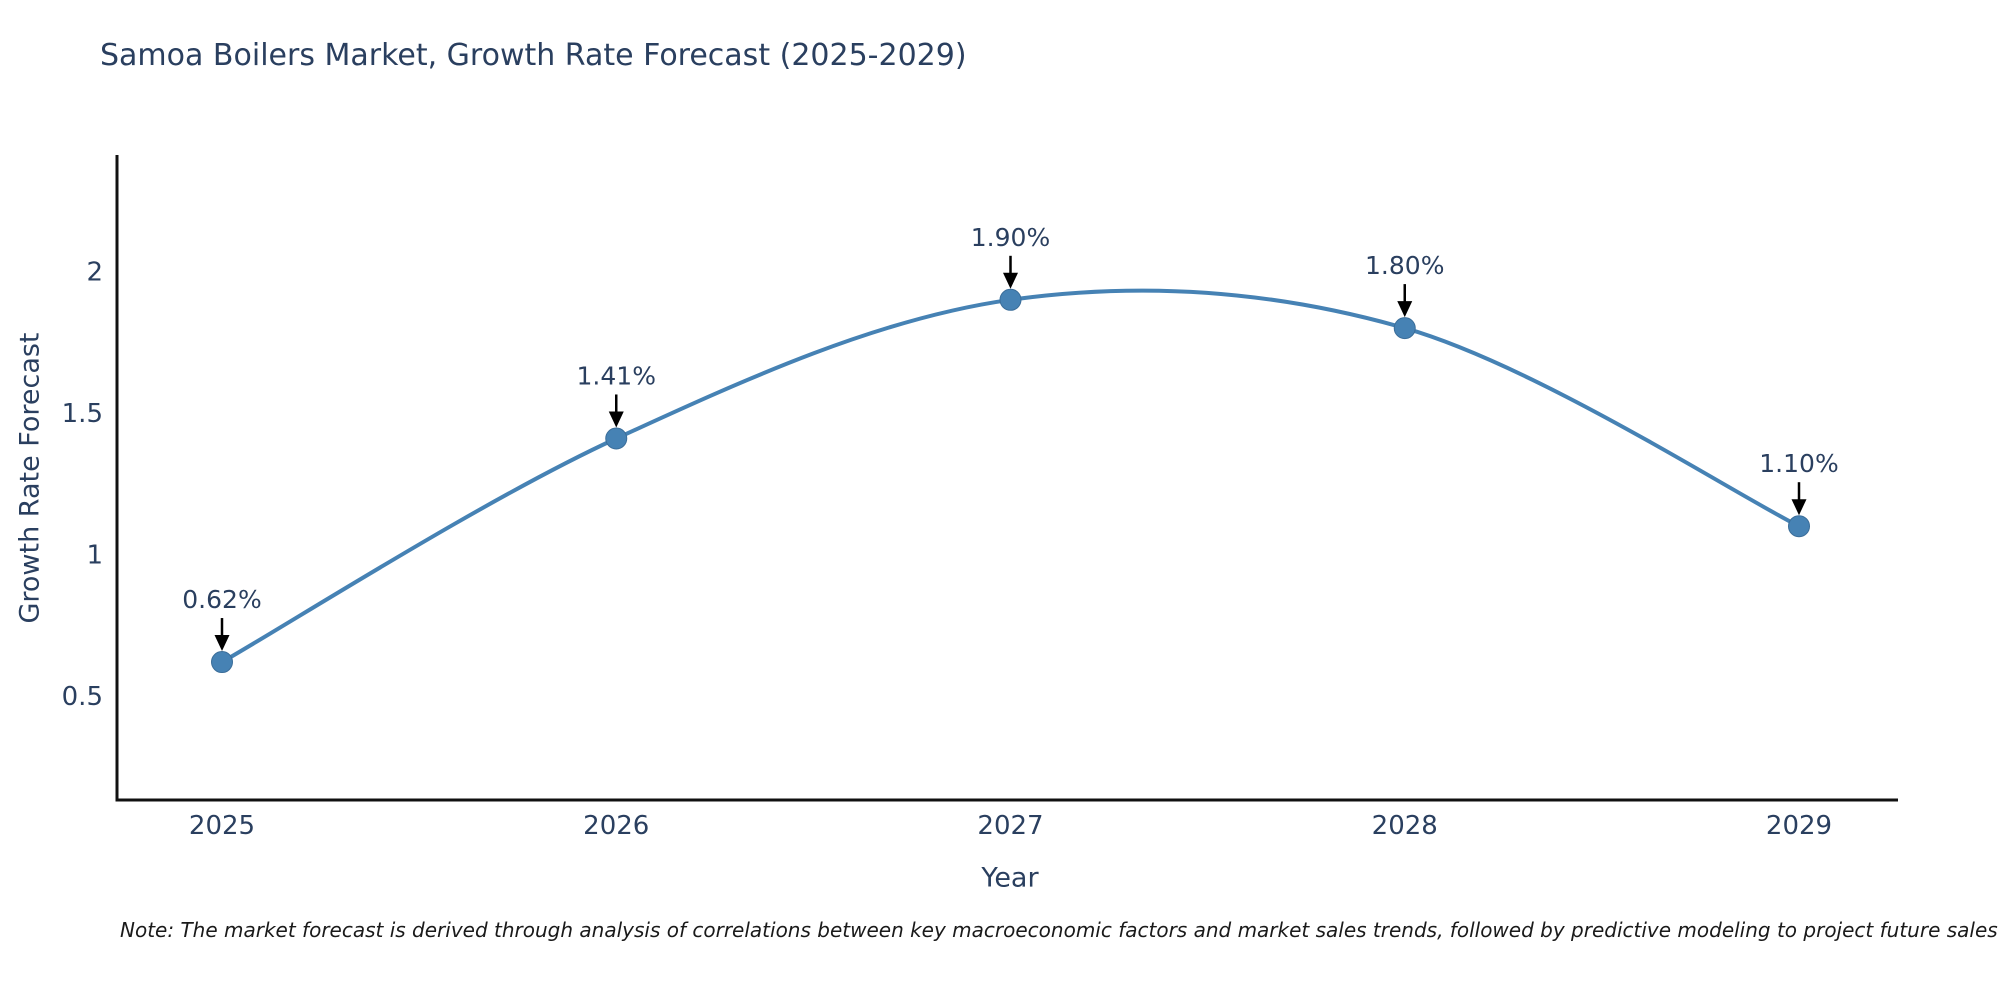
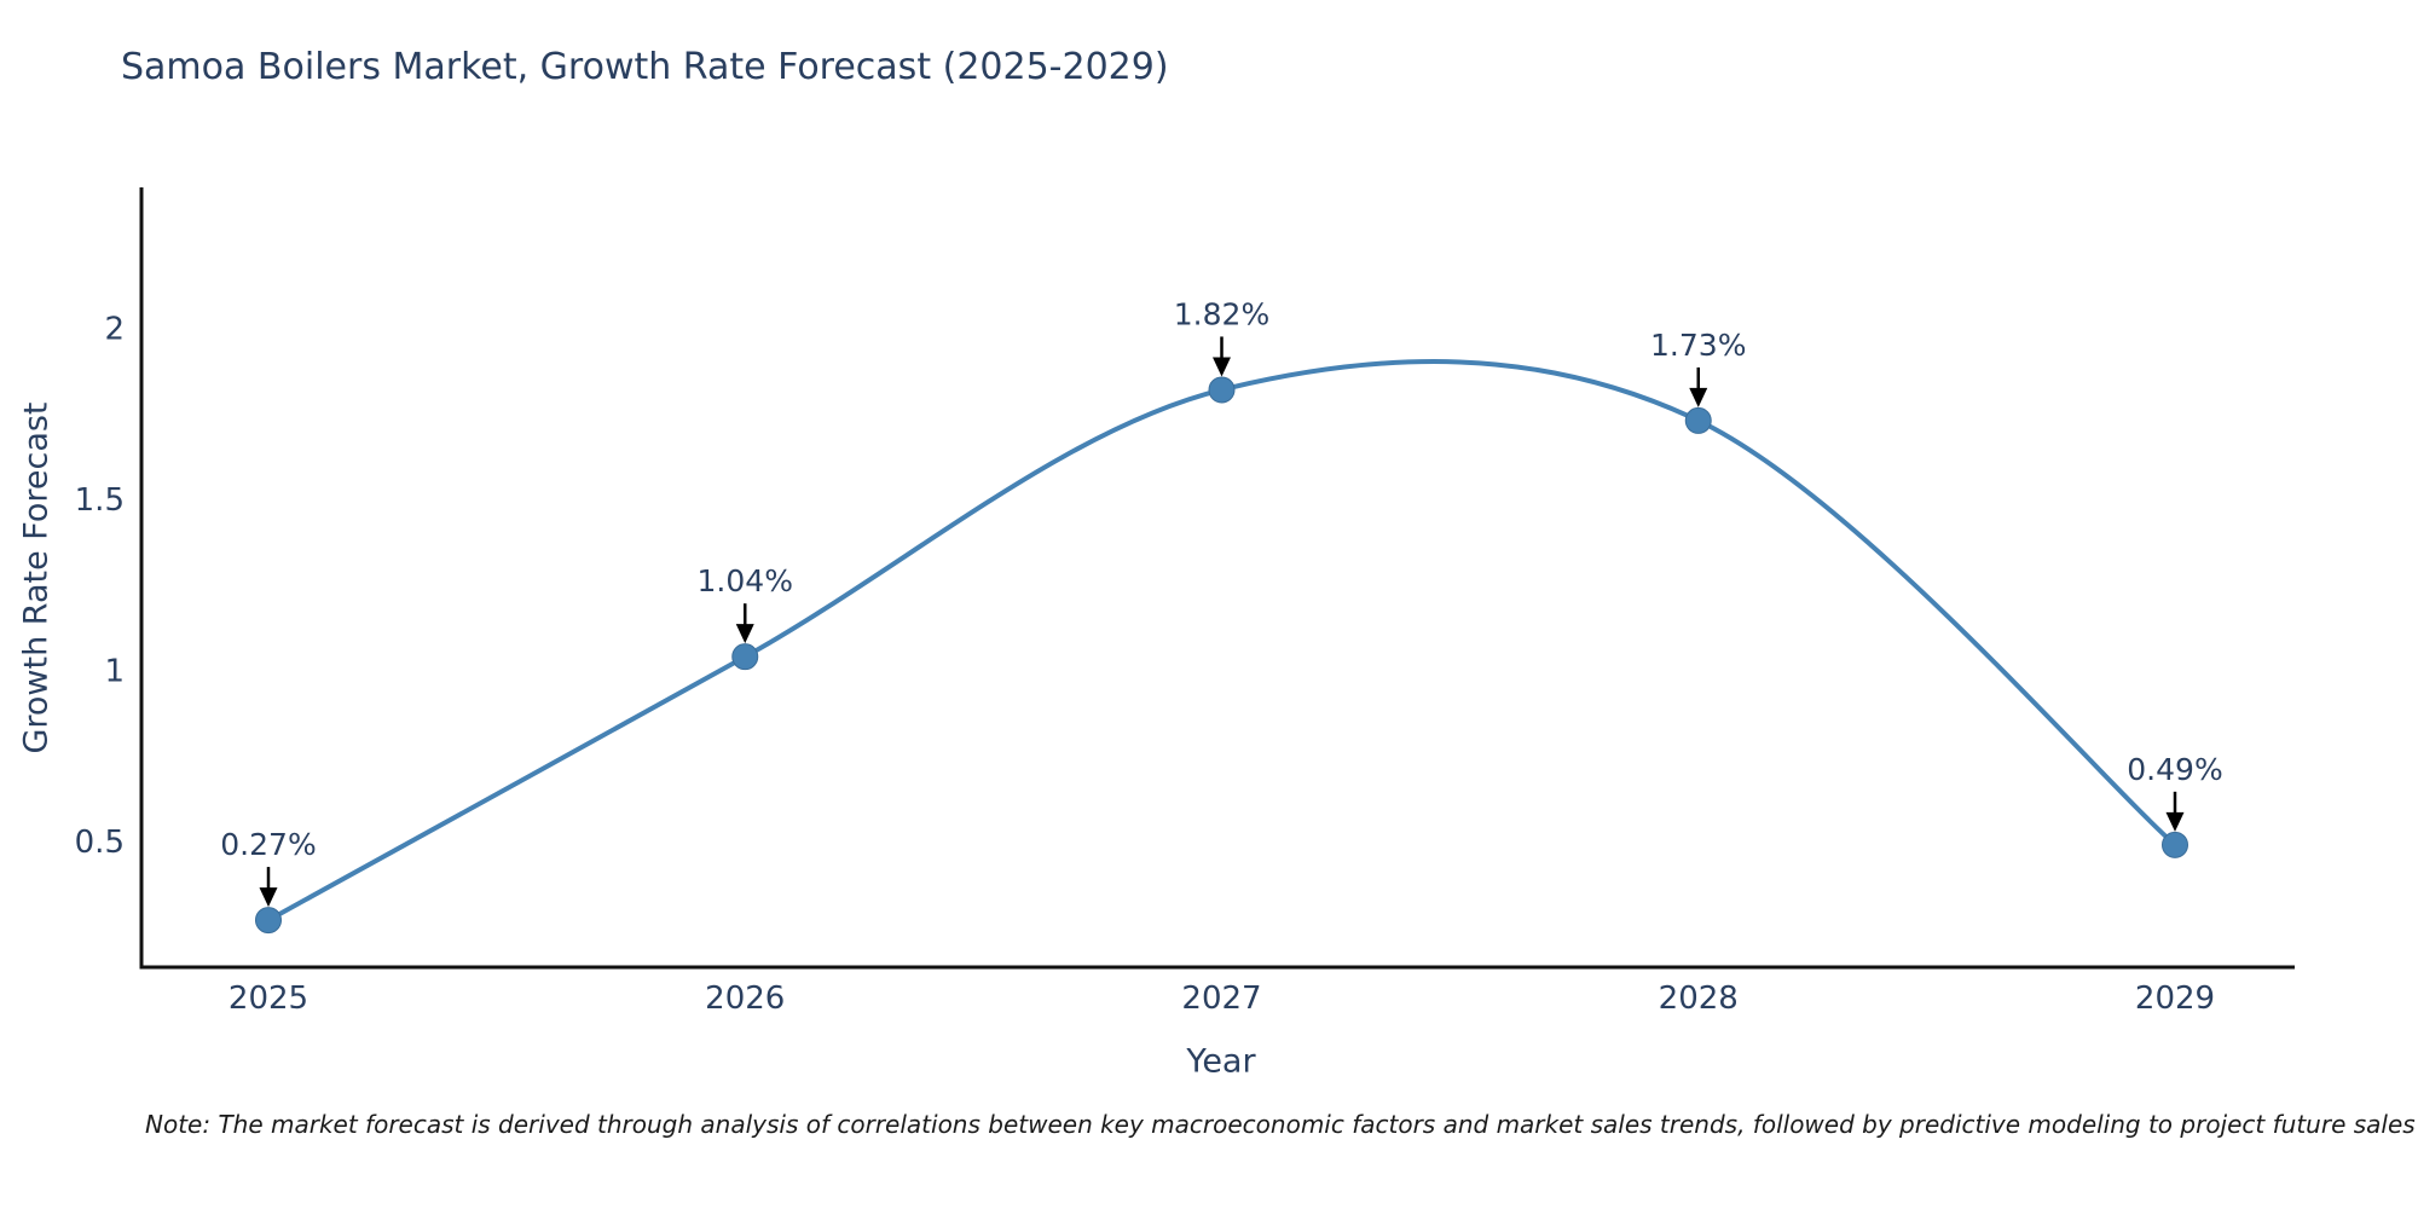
2025: 0.62% -> 0.27%
2026: 1.41% -> 1.04%
2027: 1.90% -> 1.82%
2028: 1.80% -> 1.73%
2029: 1.10% -> 0.49%
